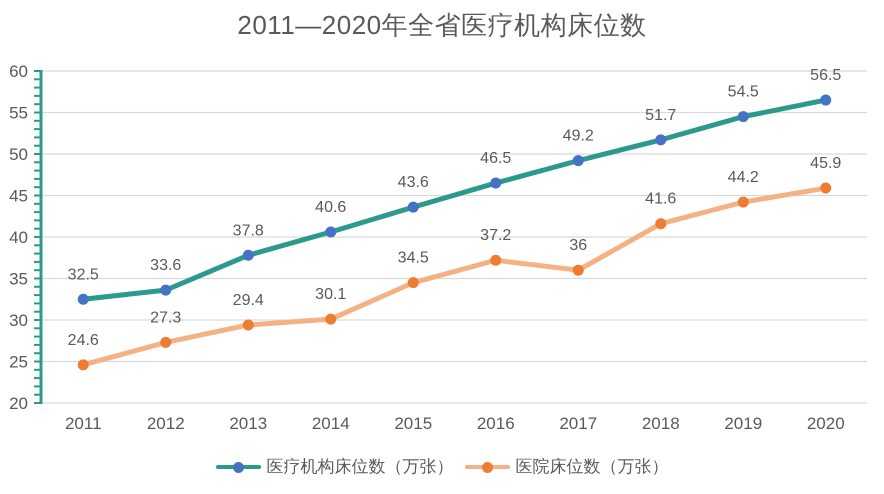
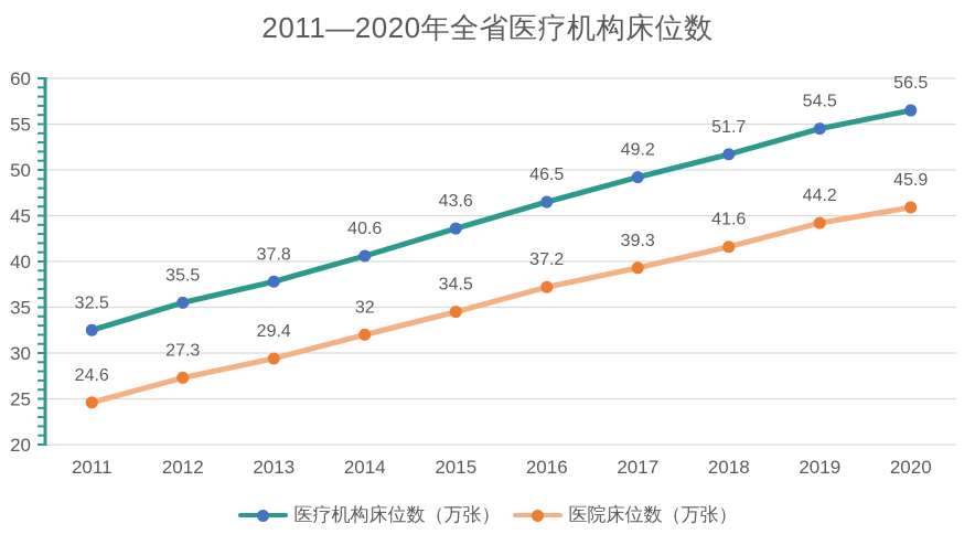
医疗机构床位数（万张）/2012: 33.6 -> 35.5
医院床位数（万张）/2014: 30.1 -> 32
医院床位数（万张）/2017: 36 -> 39.3
